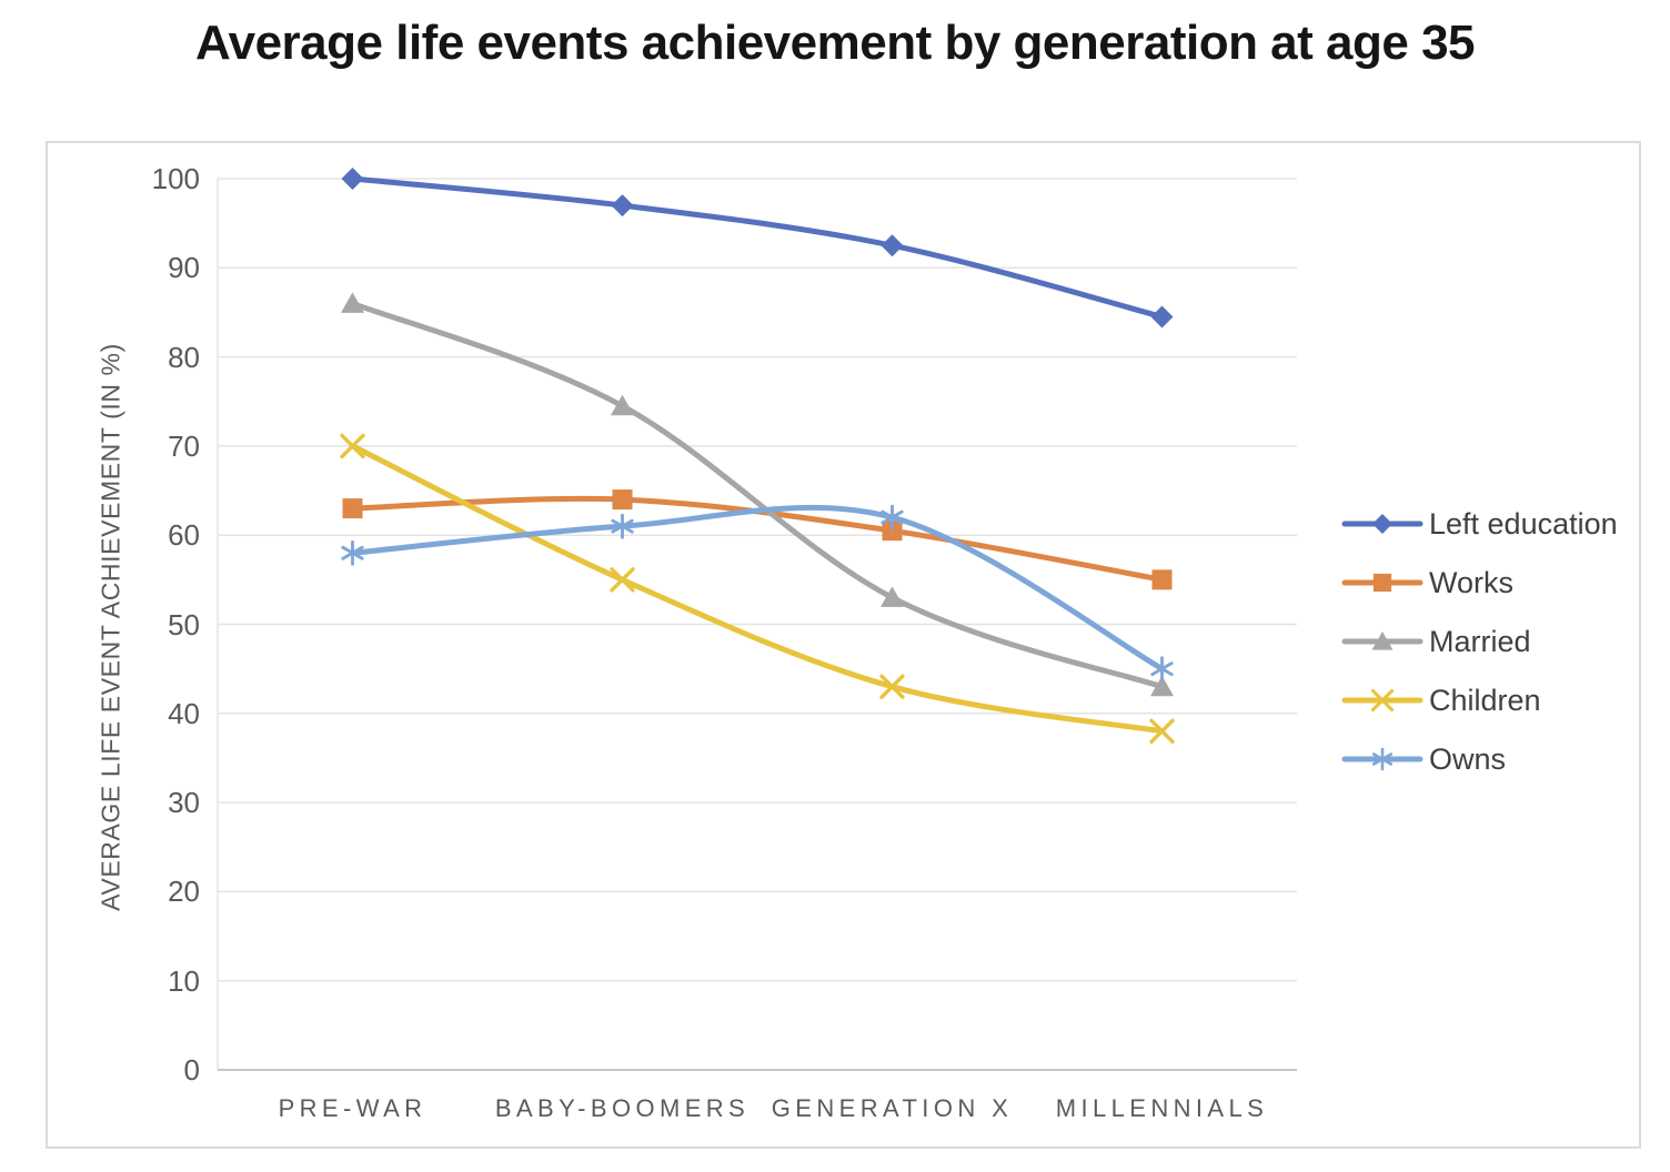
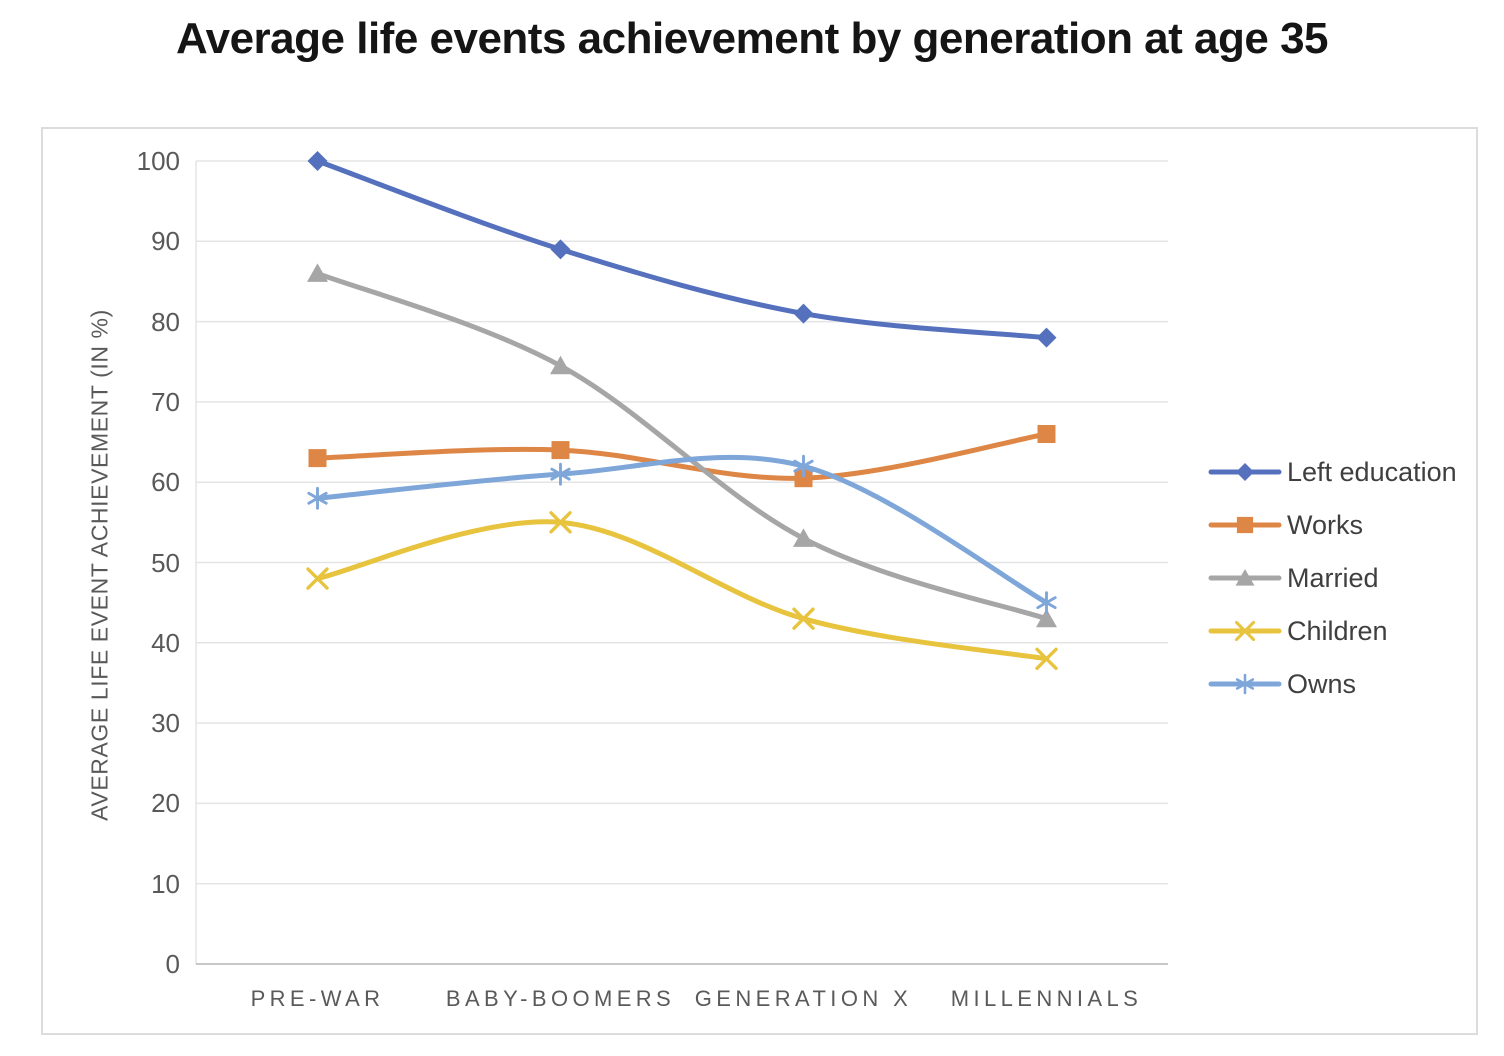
Children/PRE-WAR: 70 -> 48
Left education/BABY-BOOMERS: 97 -> 89
Left education/GENERATION X: 92 -> 81
Left education/MILLENNIALS: 84 -> 78
Works/MILLENNIALS: 55 -> 66
